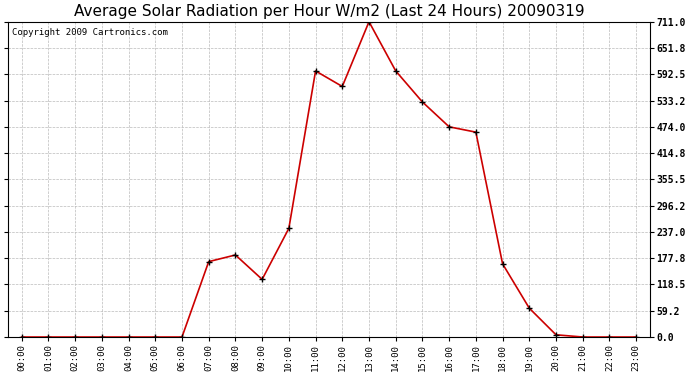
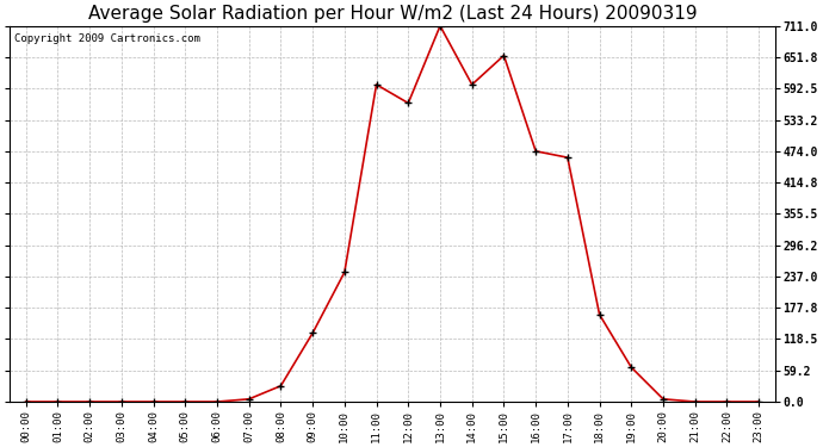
07:00: 170 -> 5
08:00: 185 -> 30
15:00: 530 -> 655
